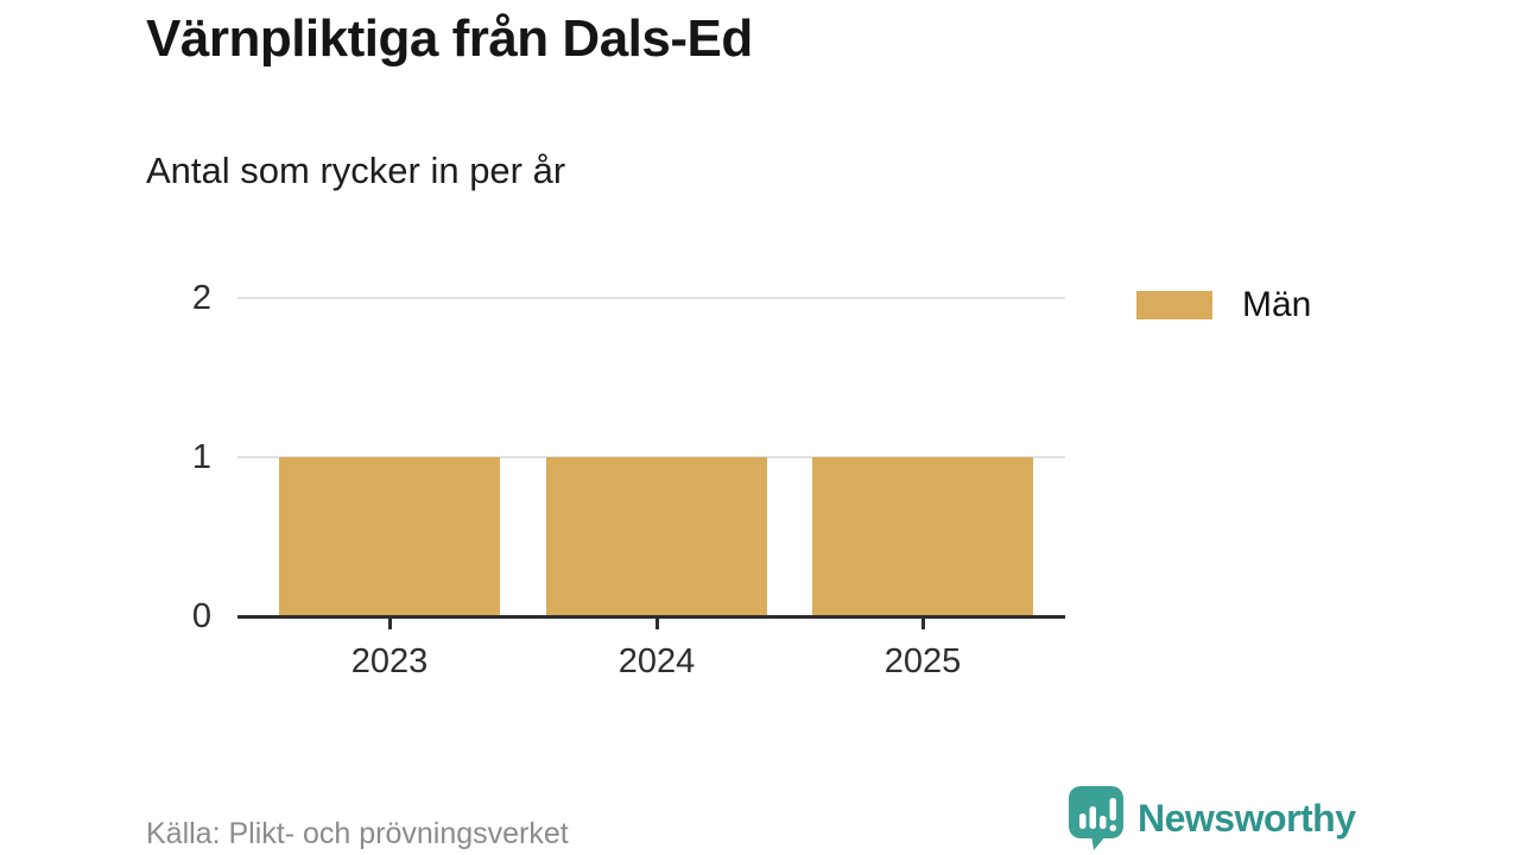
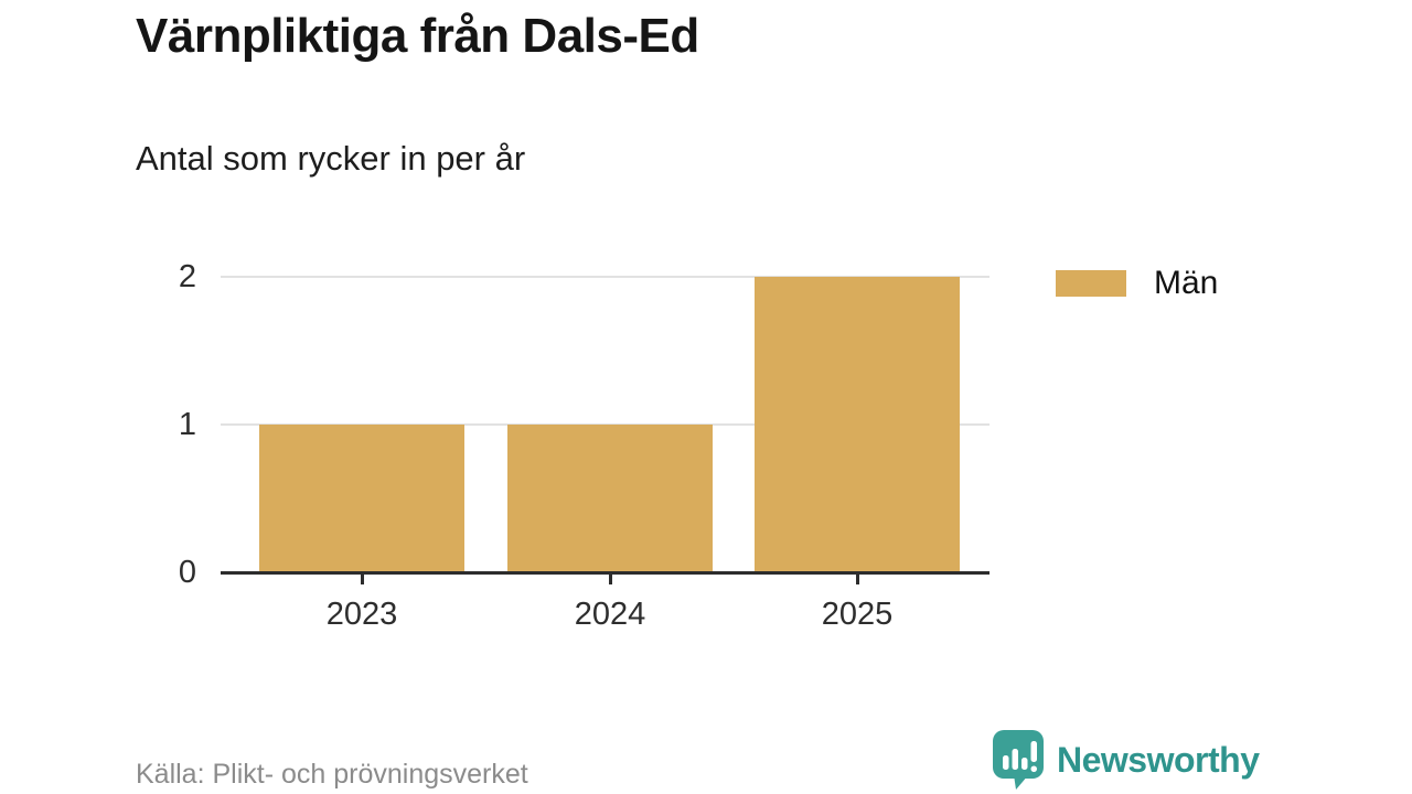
2025: 1 -> 2
